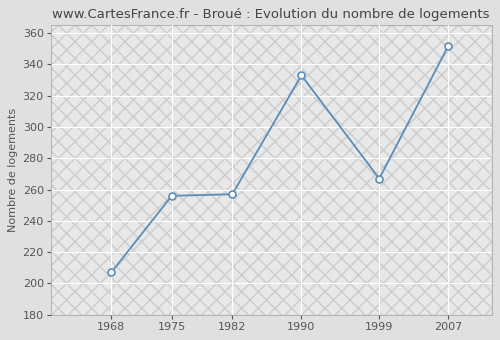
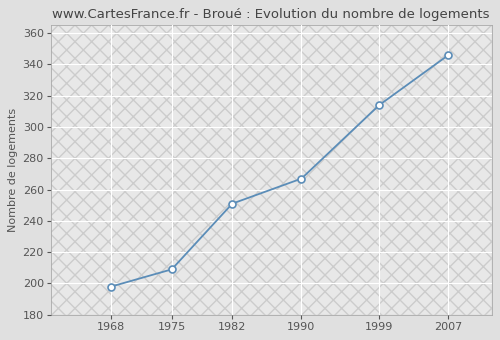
1968: 207 -> 198
1975: 256 -> 209
1982: 257 -> 251
1990: 333 -> 267
1999: 267 -> 314
2007: 352 -> 346
